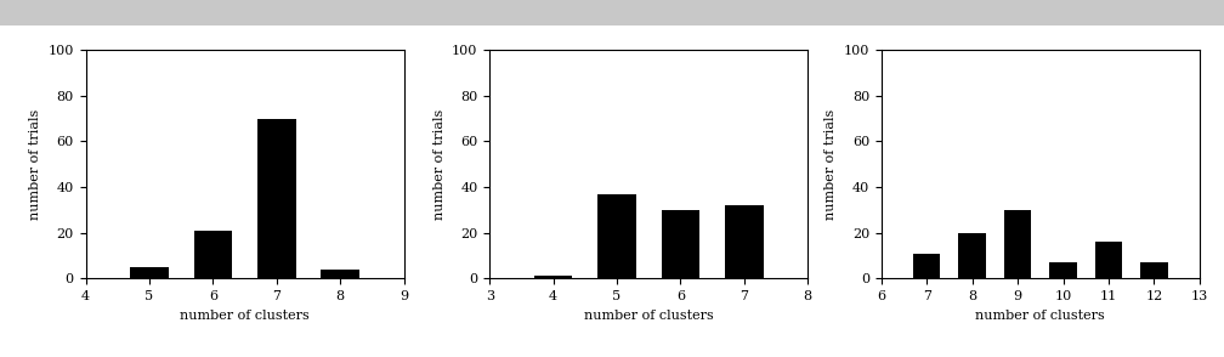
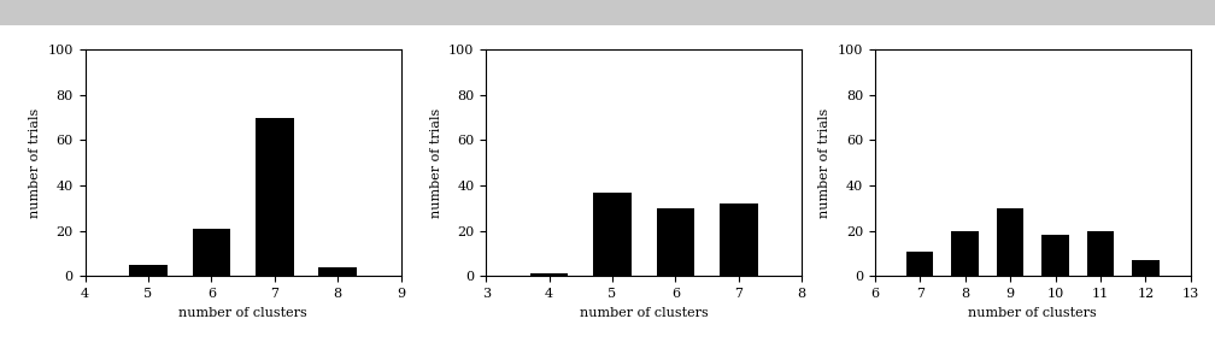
10: 7 -> 18
11: 16 -> 20
